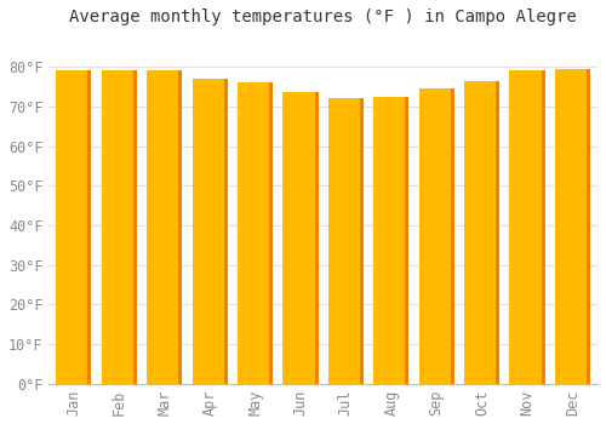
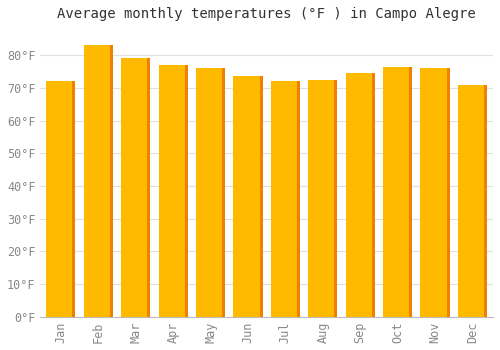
Jan: 79.0°F -> 72.0°F
Feb: 79.0°F -> 83.0°F
Nov: 79.0°F -> 76.0°F
Dec: 79.5°F -> 71.0°F
